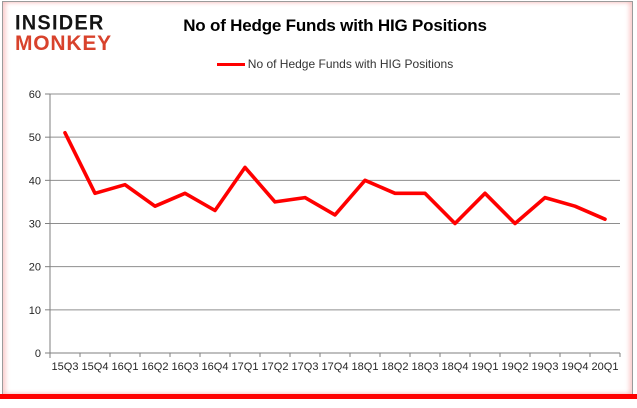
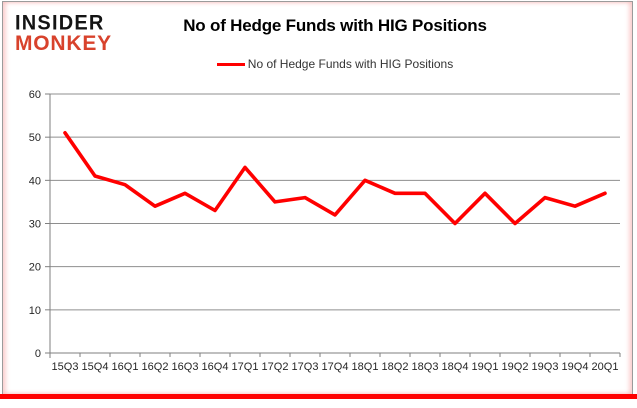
15Q4: 37 -> 41
20Q1: 31 -> 37
